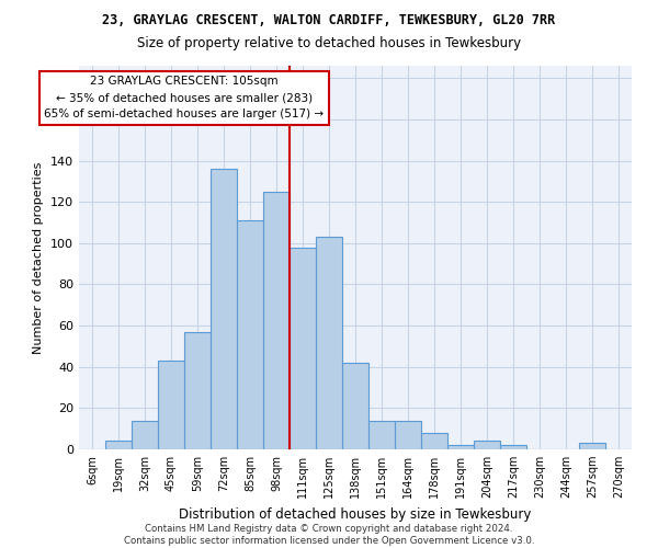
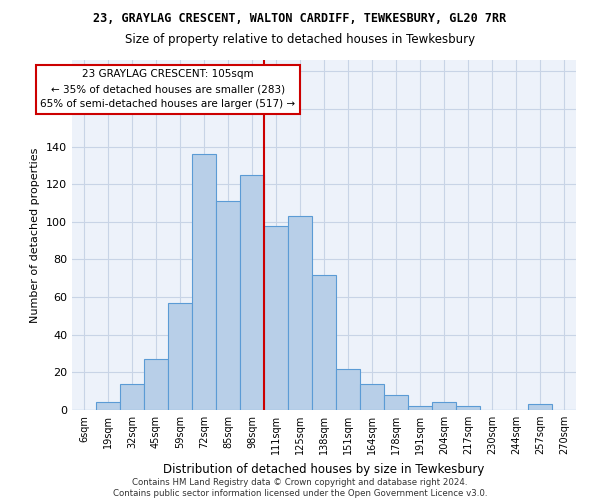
45sqm: 43 -> 27
138sqm: 42 -> 72
151sqm: 14 -> 22
